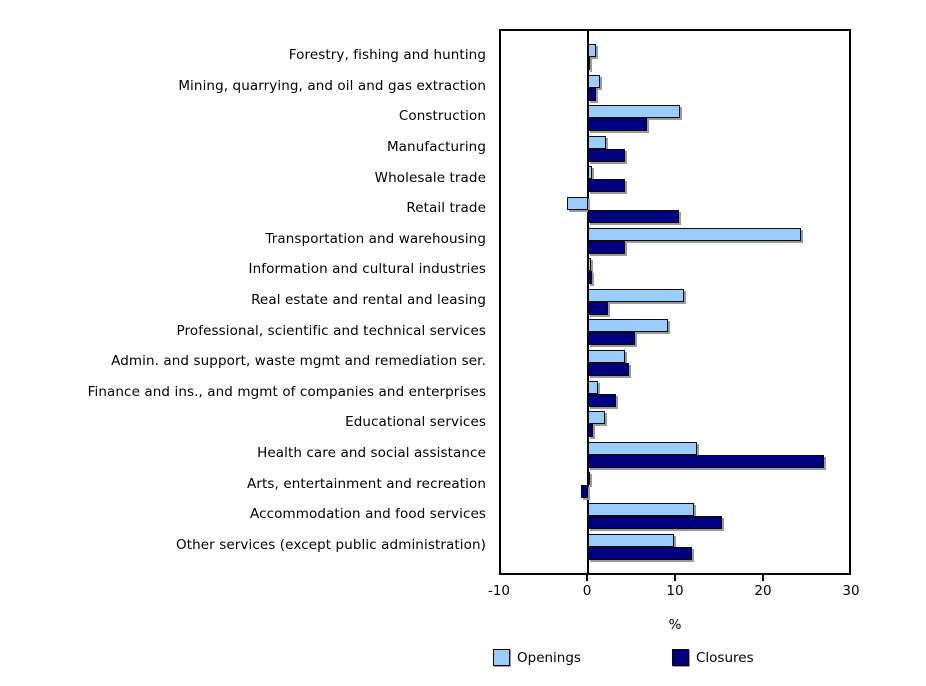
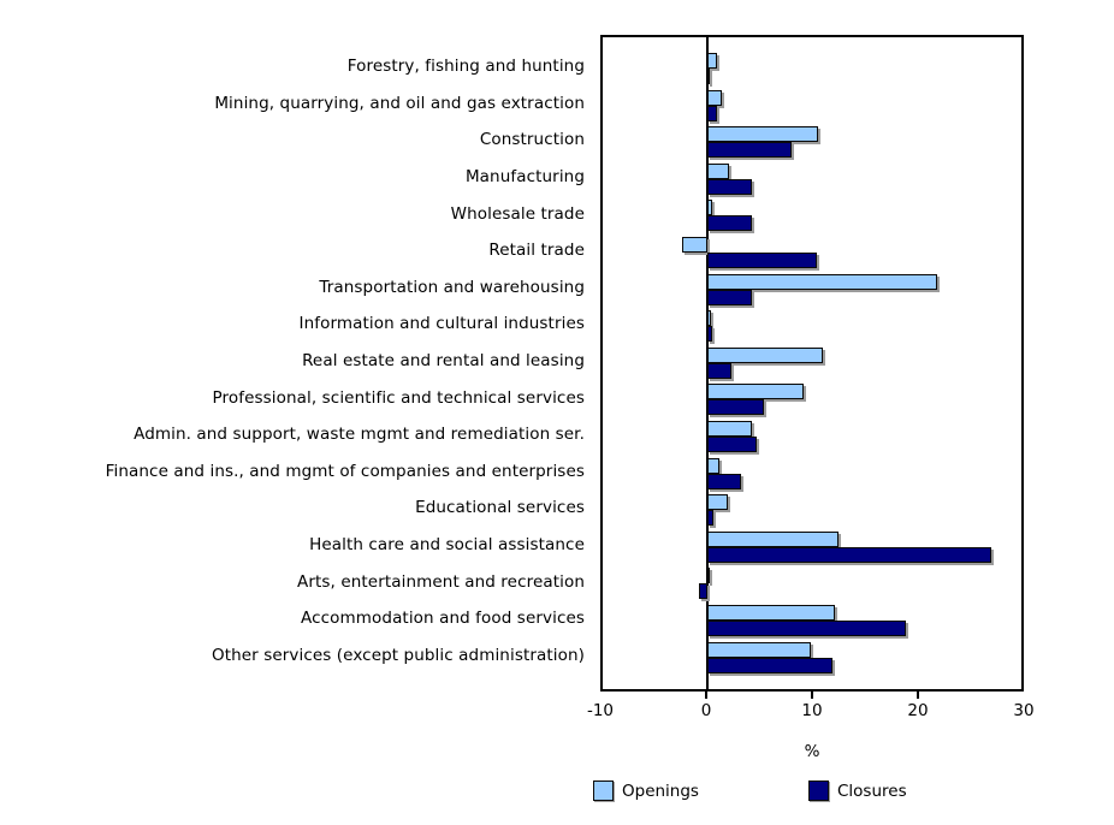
Closures/Construction: 7 -> 8
Openings/Transportation and warehousing: 24 -> 22
Closures/Accommodation and food services: 15 -> 19
